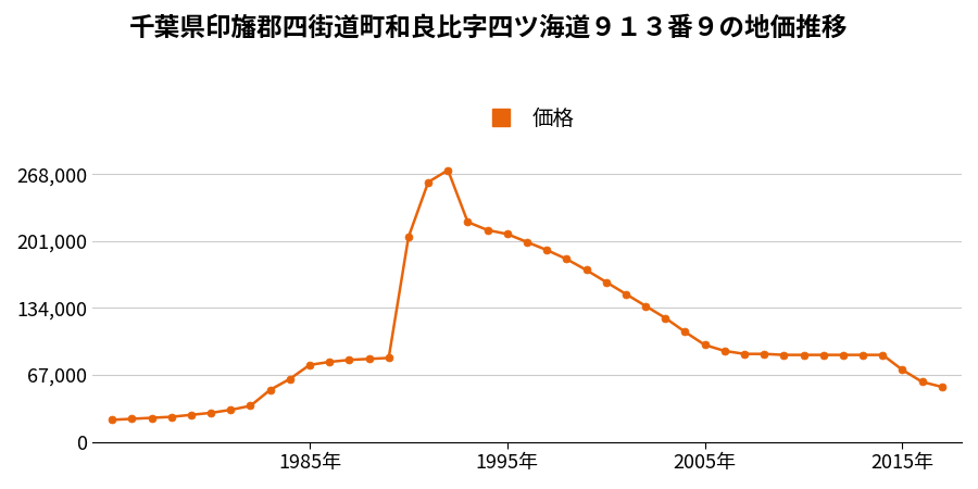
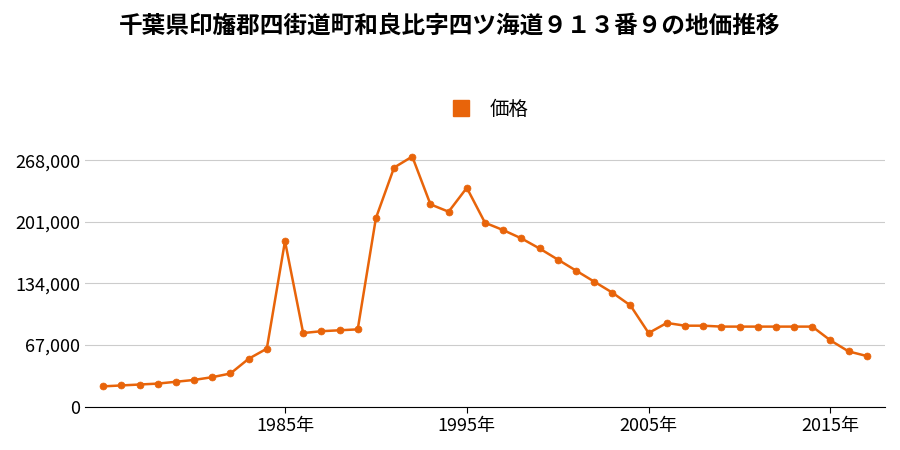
1985年: 77,000 -> 180,000
1995年: 208,000 -> 238,000
2005年: 97,000 -> 80,000
